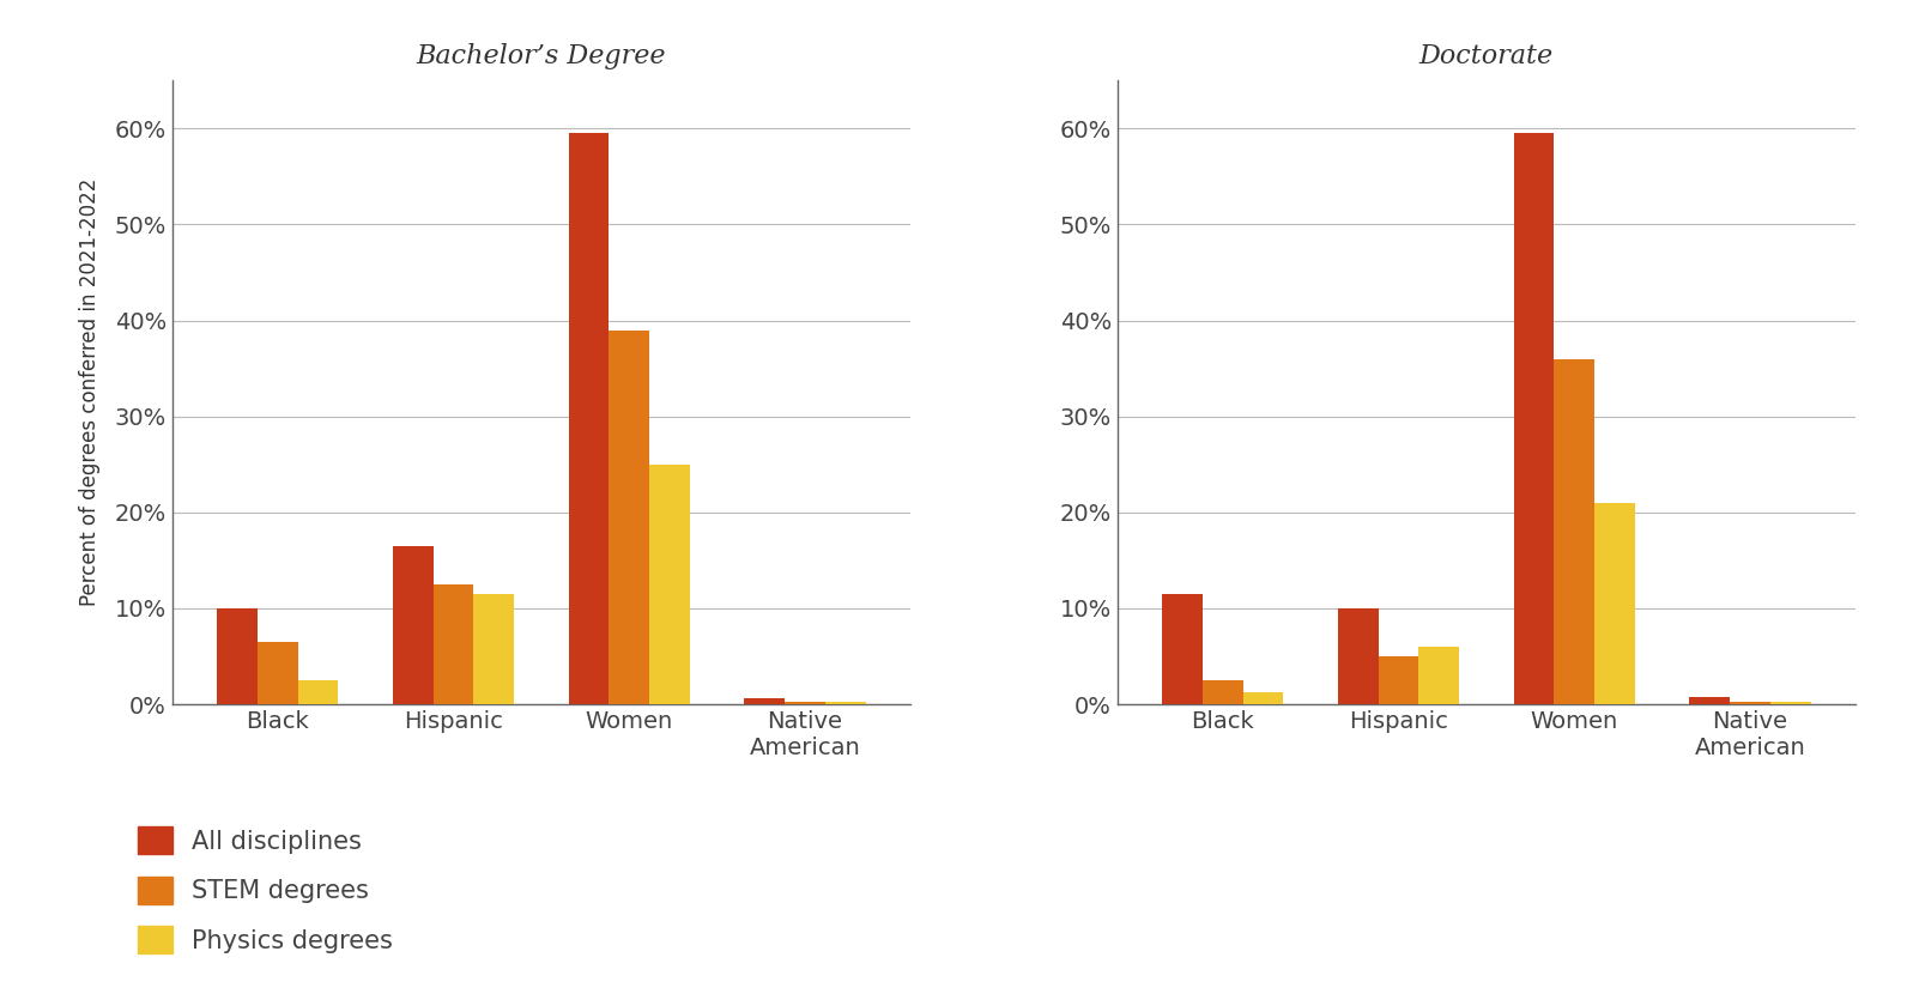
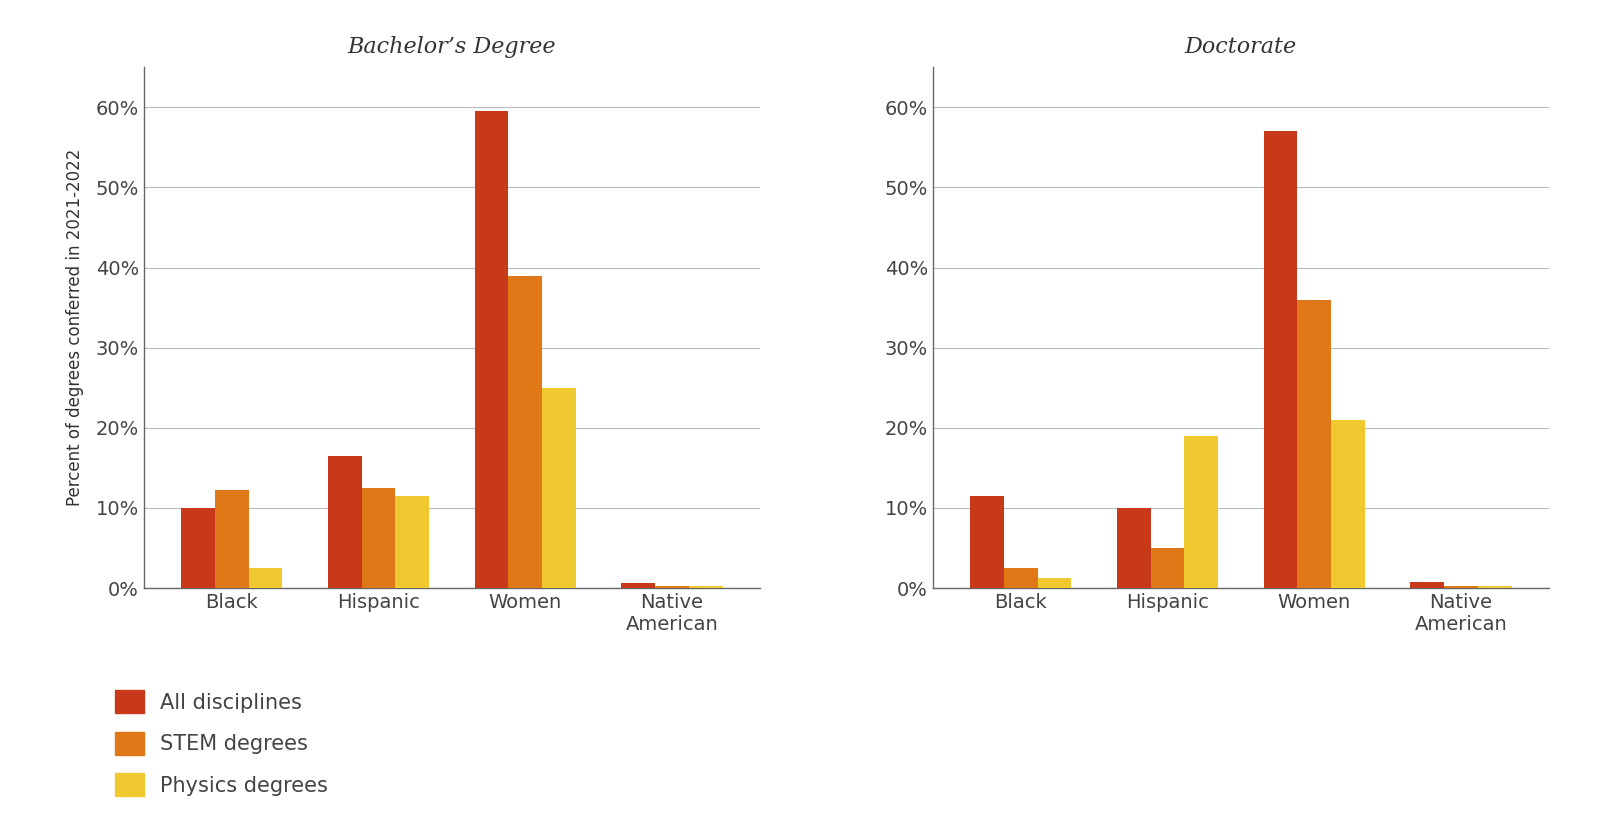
Bachelor’s Degree/STEM degrees/Black: 6.5% -> 12.2%
Doctorate/Physics degrees/Hispanic: 6.0% -> 19.0%
Doctorate/All disciplines/Women: 59.5% -> 57.0%
